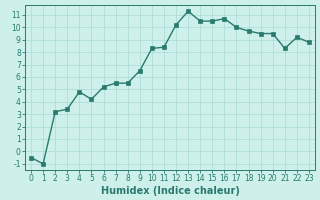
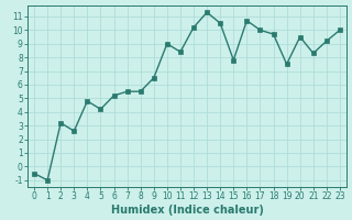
3: 3.4 -> 2.6
10: 8.3 -> 9.0
15: 10.5 -> 7.8
19: 9.5 -> 7.5
23: 8.8 -> 10.0
